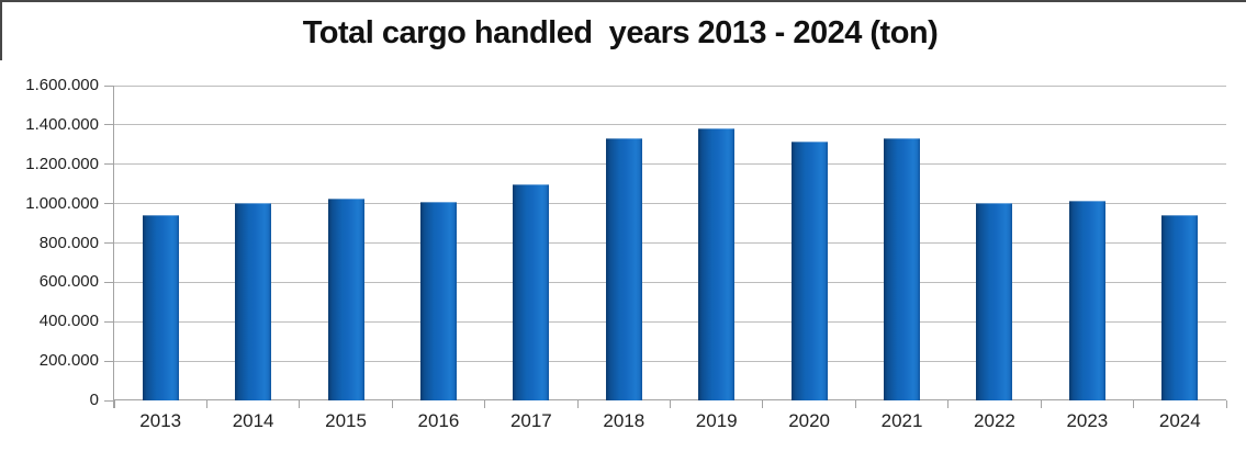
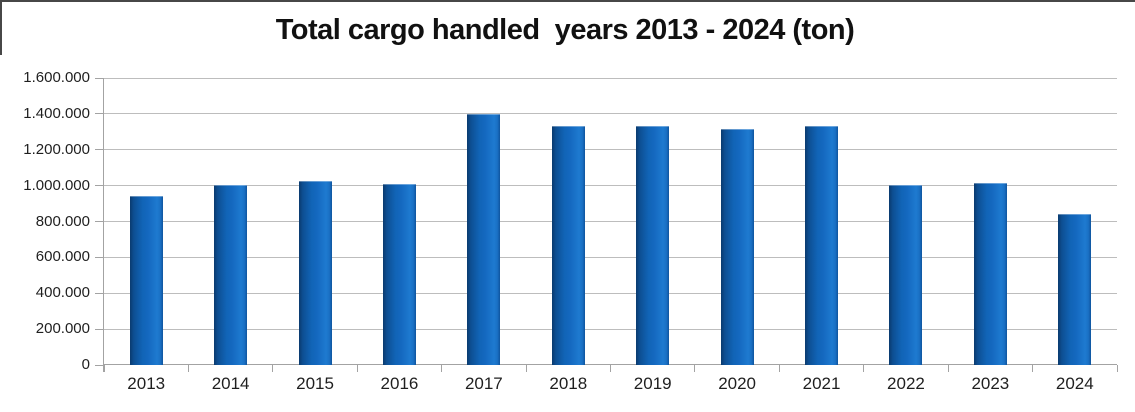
2017: 1100000 -> 1400000
2019: 1380000 -> 1330000
2024: 940000 -> 840000
